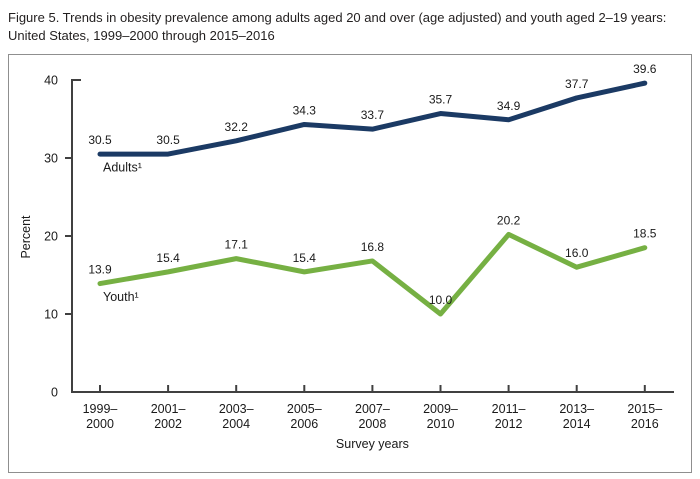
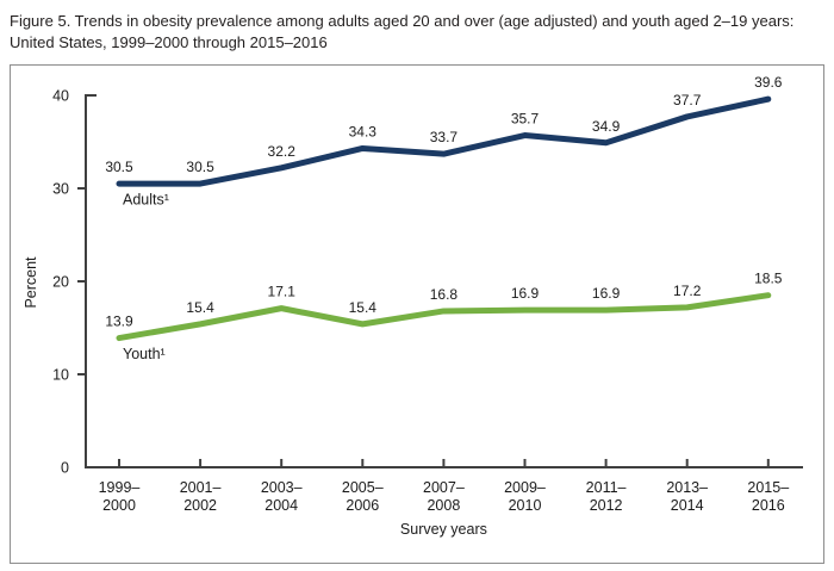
Youth¹/2009–2010: 10.0 -> 16.9
Youth¹/2011–2012: 20.2 -> 16.9
Youth¹/2013–2014: 16.0 -> 17.2
